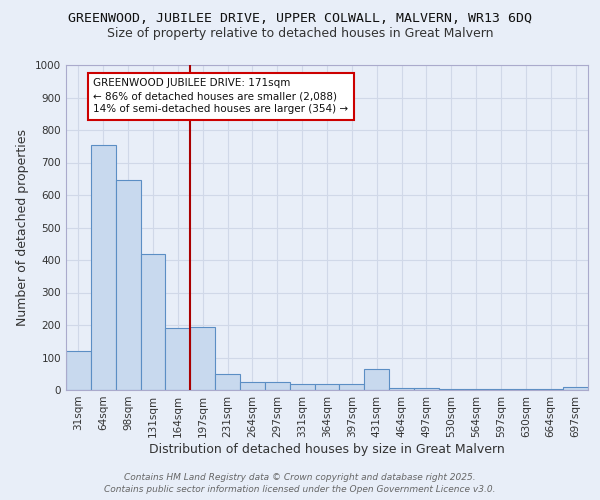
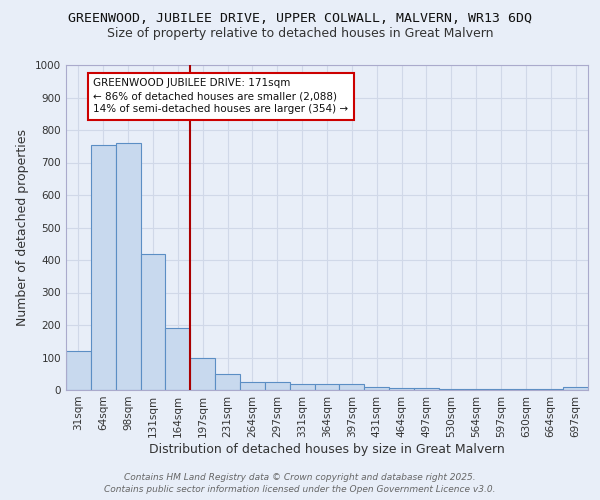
98sqm: 645 -> 760
197sqm: 195 -> 100
431sqm: 65 -> 8
